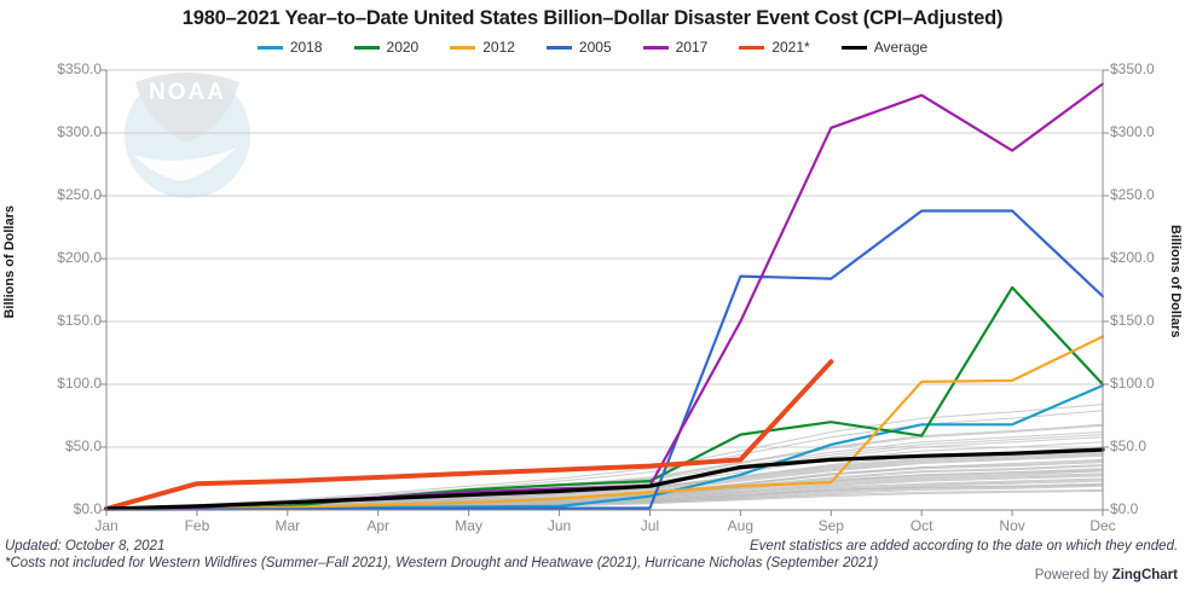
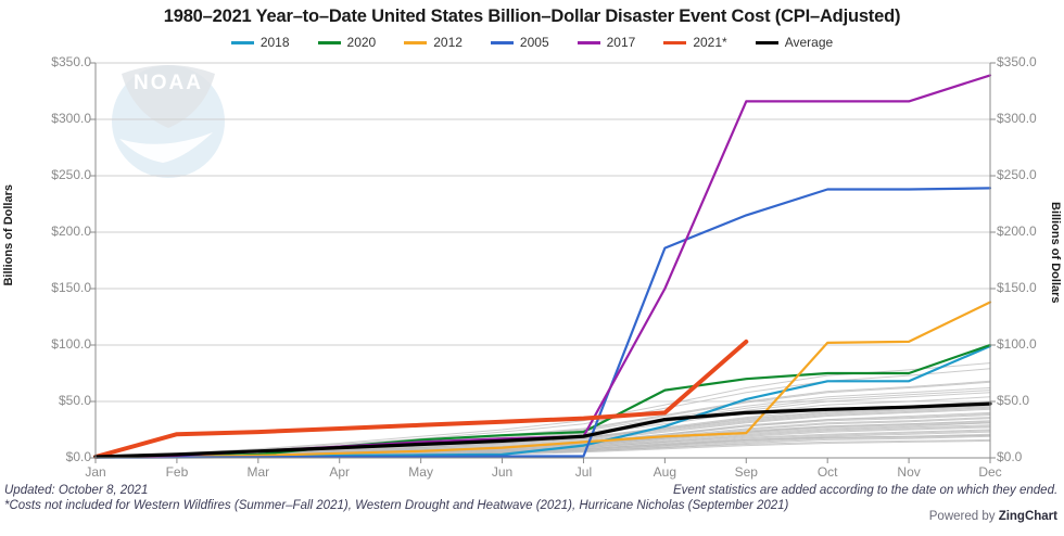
2005/Sep: $184 -> $215
2017/Sep: $304 -> $316
2021*/Sep: $118 -> $103
2020/Oct: $59 -> $75
2017/Oct: $330 -> $316
2020/Nov: $177 -> $75
2017/Nov: $286 -> $316
2005/Dec: $170 -> $239
